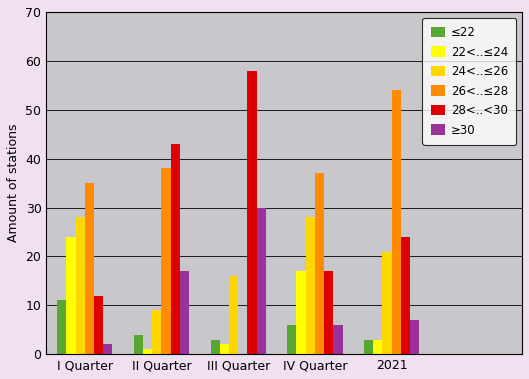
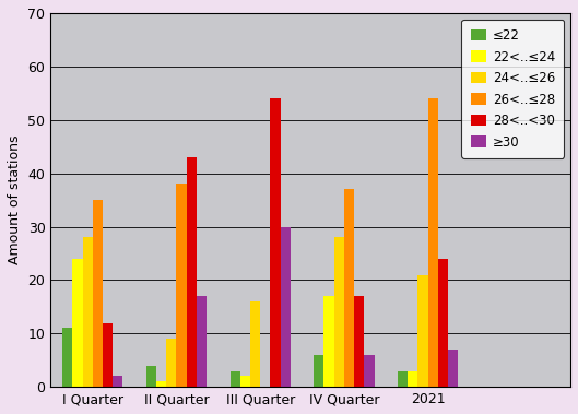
28<..<30/III Quarter: 58 -> 54
